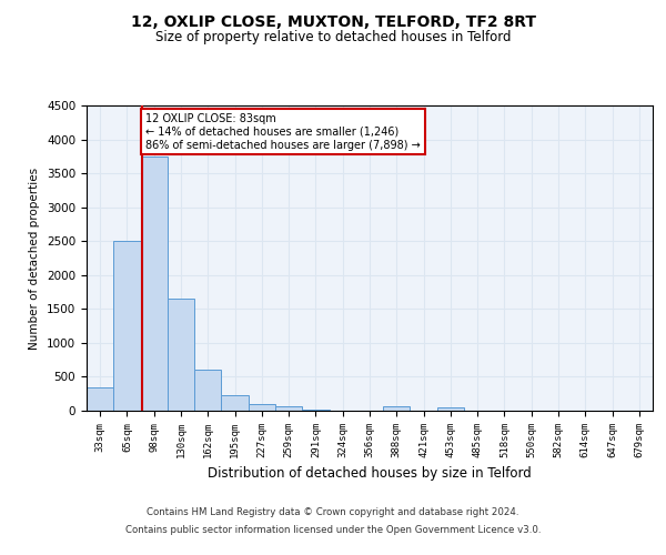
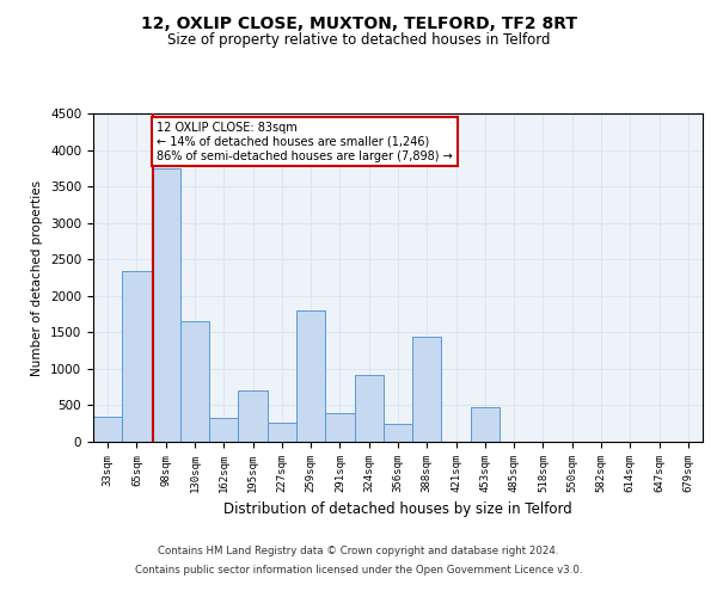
65sqm: 2500 -> 2340
162sqm: 600 -> 320
195sqm: 220 -> 700
227sqm: 100 -> 260
259sqm: 60 -> 1800
291sqm: 10 -> 400
324sqm: 0 -> 920
356sqm: 0 -> 240
388sqm: 60 -> 1440
453sqm: 50 -> 480
